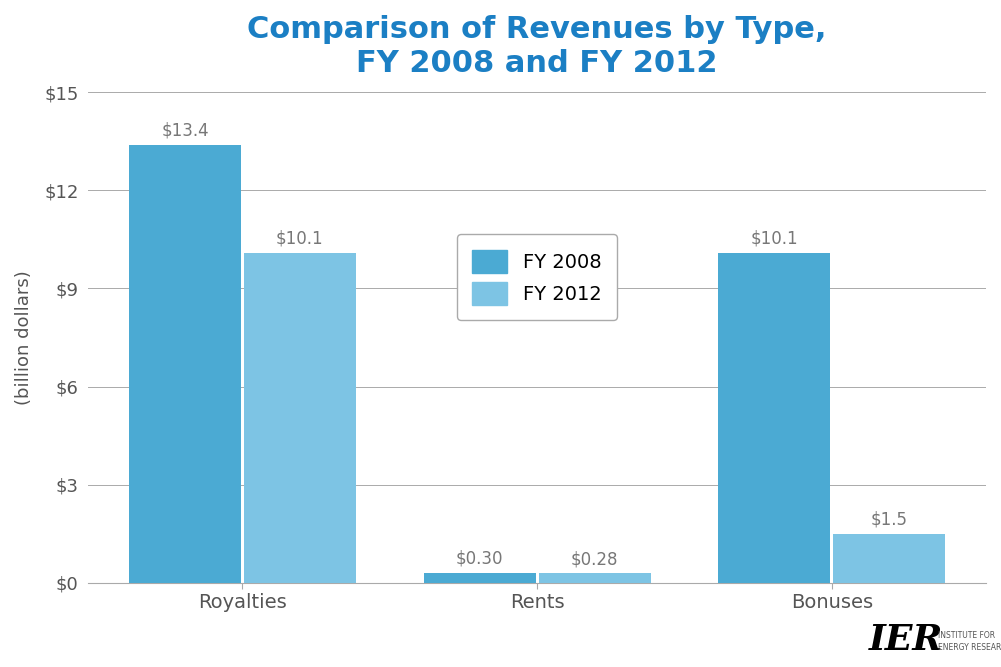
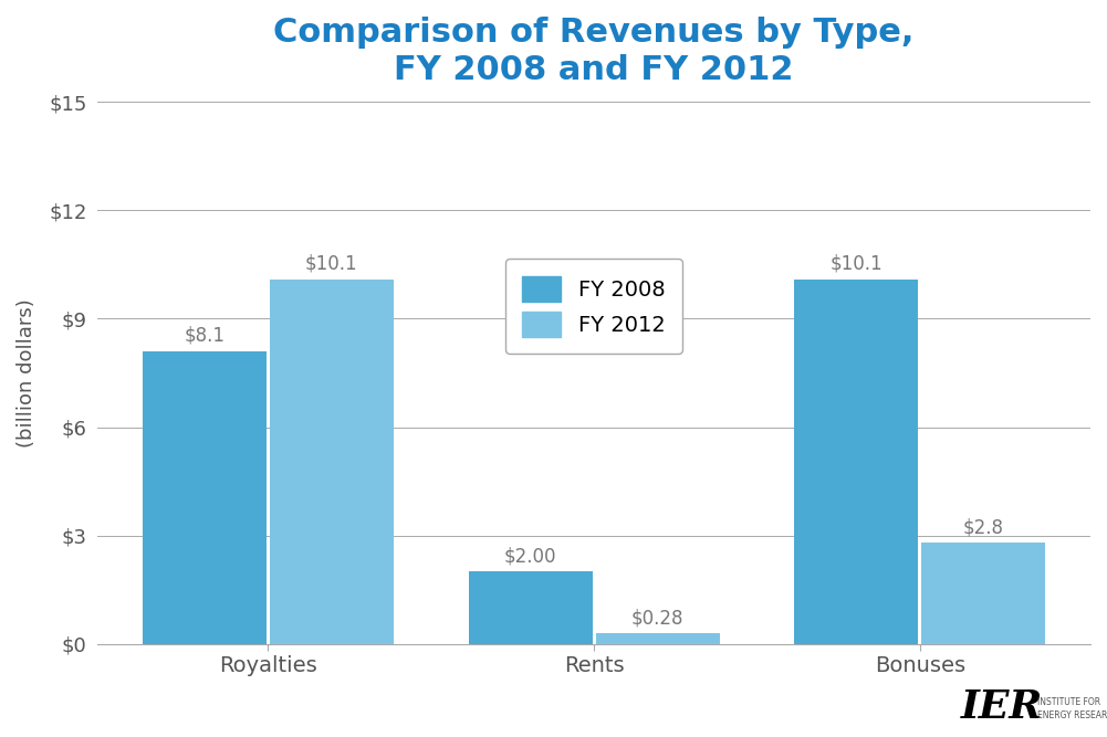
FY 2008/Royalties: $13.4 -> $8.1
FY 2008/Rents: $0.30 -> $2.00
FY 2012/Bonuses: $1.5 -> $2.8
